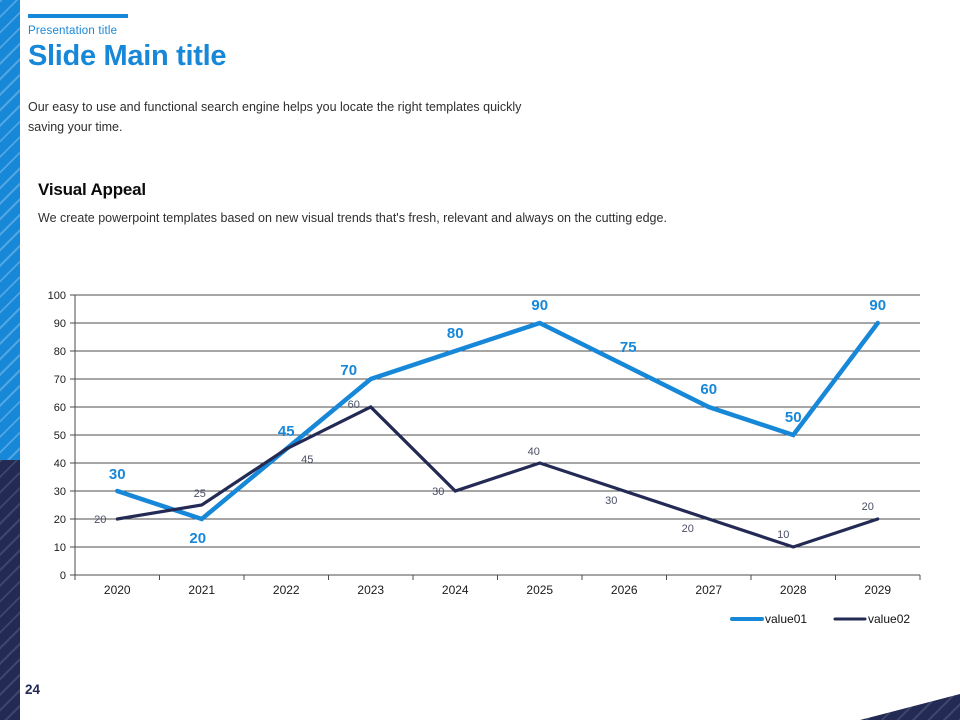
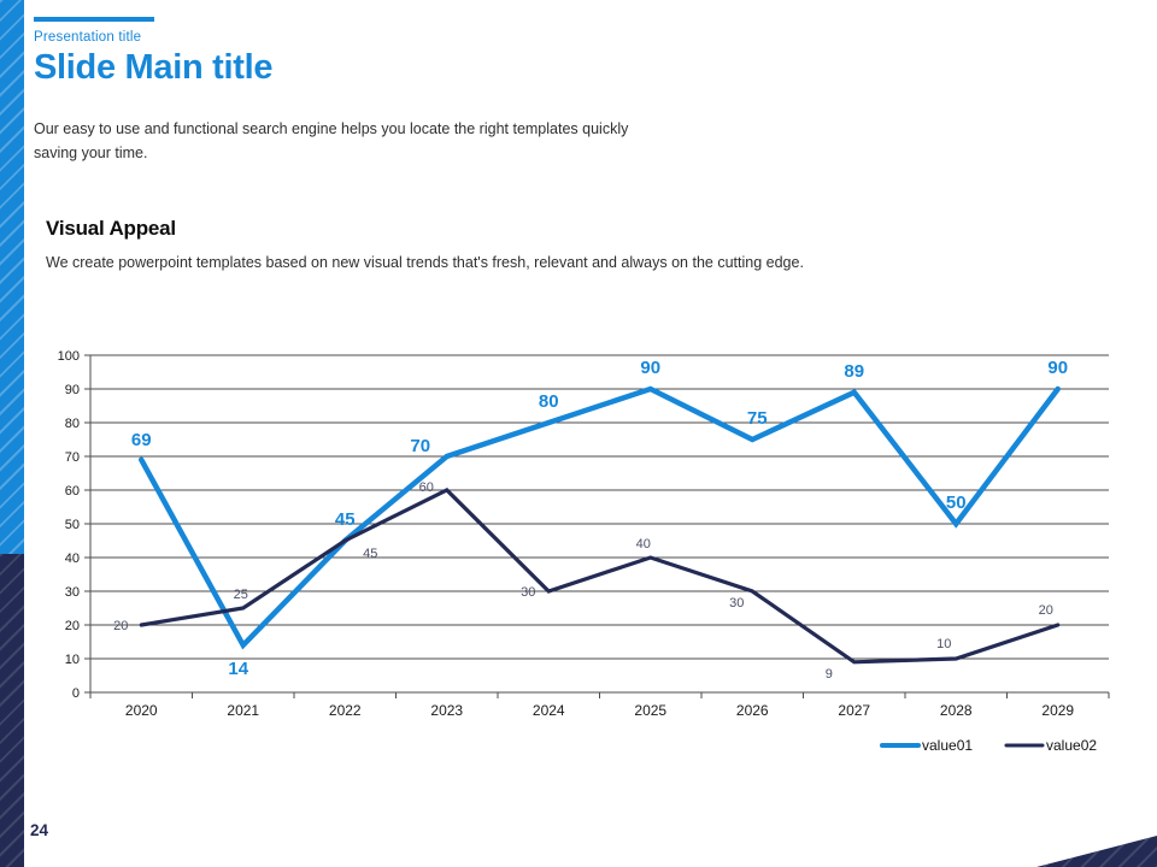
value01/2020: 30 -> 69
value01/2021: 20 -> 14
value01/2027: 60 -> 89
value02/2027: 20 -> 9
